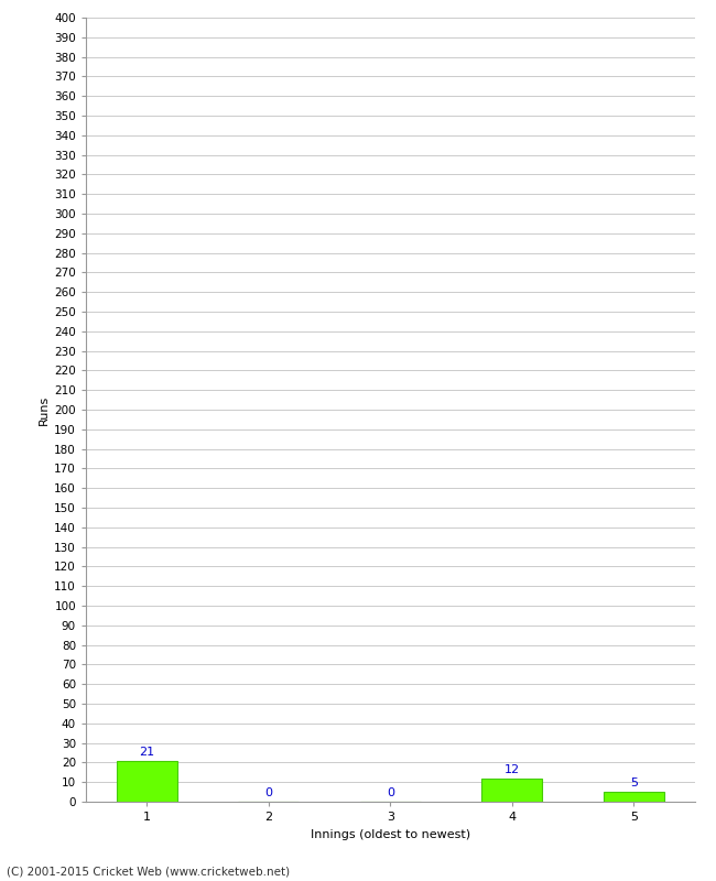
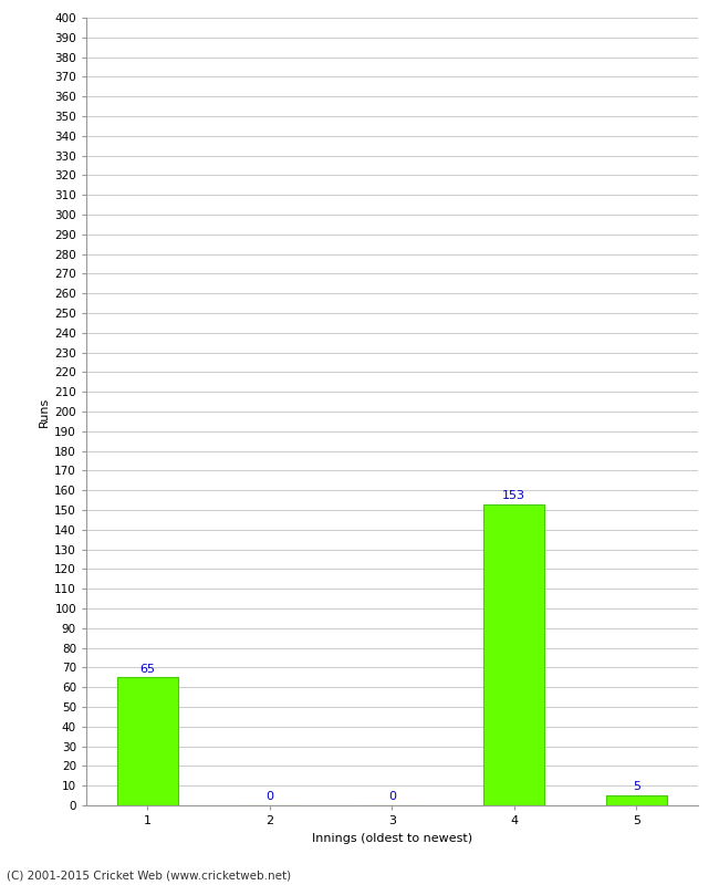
1: 21 -> 65
4: 12 -> 153
